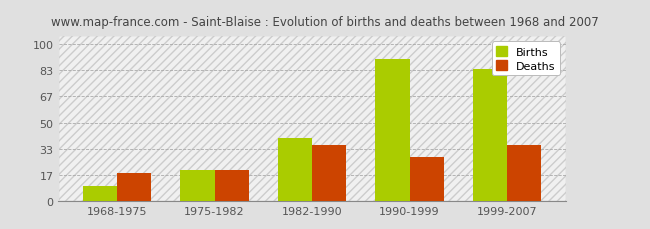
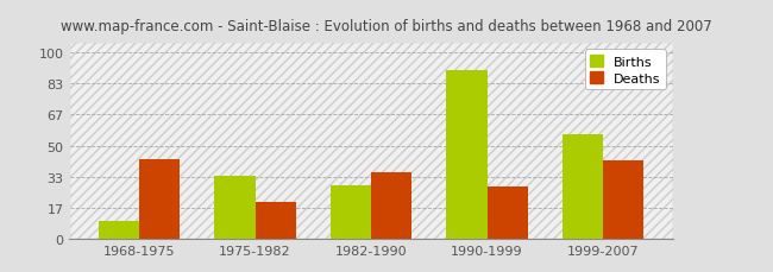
Deaths/1968-1975: 18 -> 43
Births/1975-1982: 20 -> 34
Births/1982-1990: 40 -> 29
Births/1999-2007: 84 -> 56
Deaths/1999-2007: 36 -> 42
